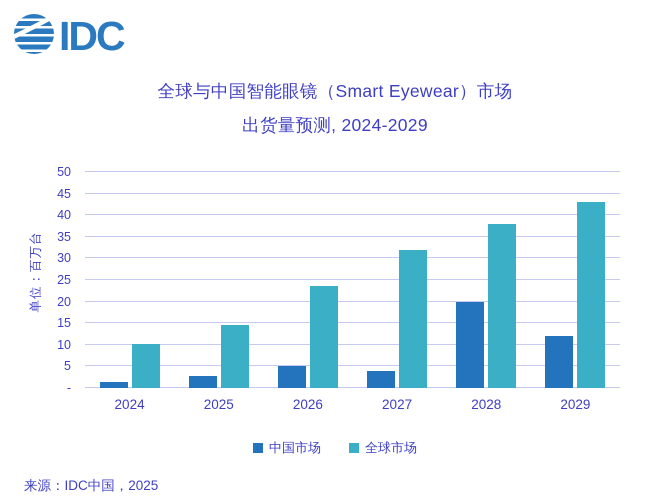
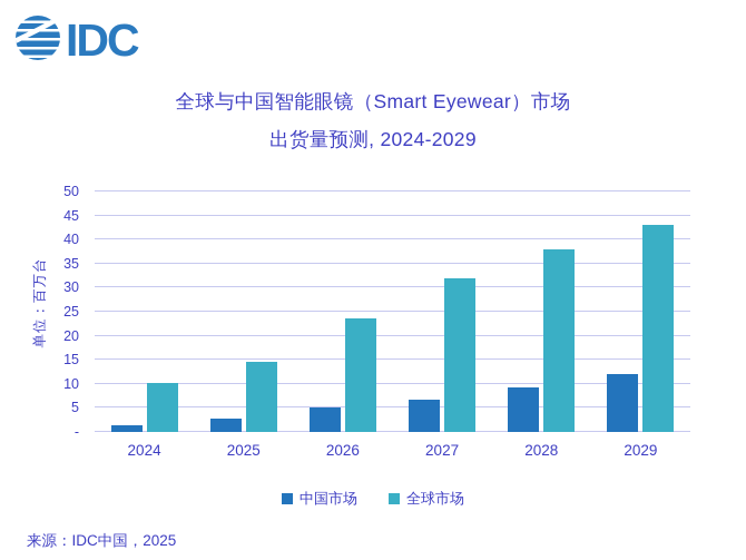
中国市场/2027: 4 -> 7
中国市场/2028: 20 -> 9
